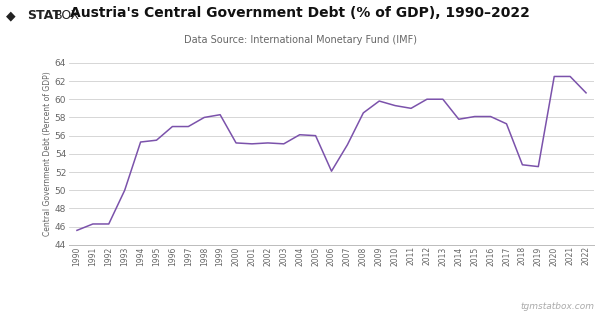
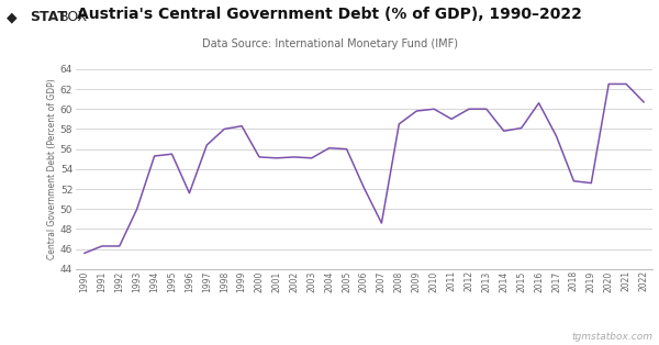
1996: 57.0 -> 51.6
1997: 57.0 -> 56.4
2007: 55.0 -> 48.6
2010: 59.3 -> 60.0
2016: 58.1 -> 60.6
